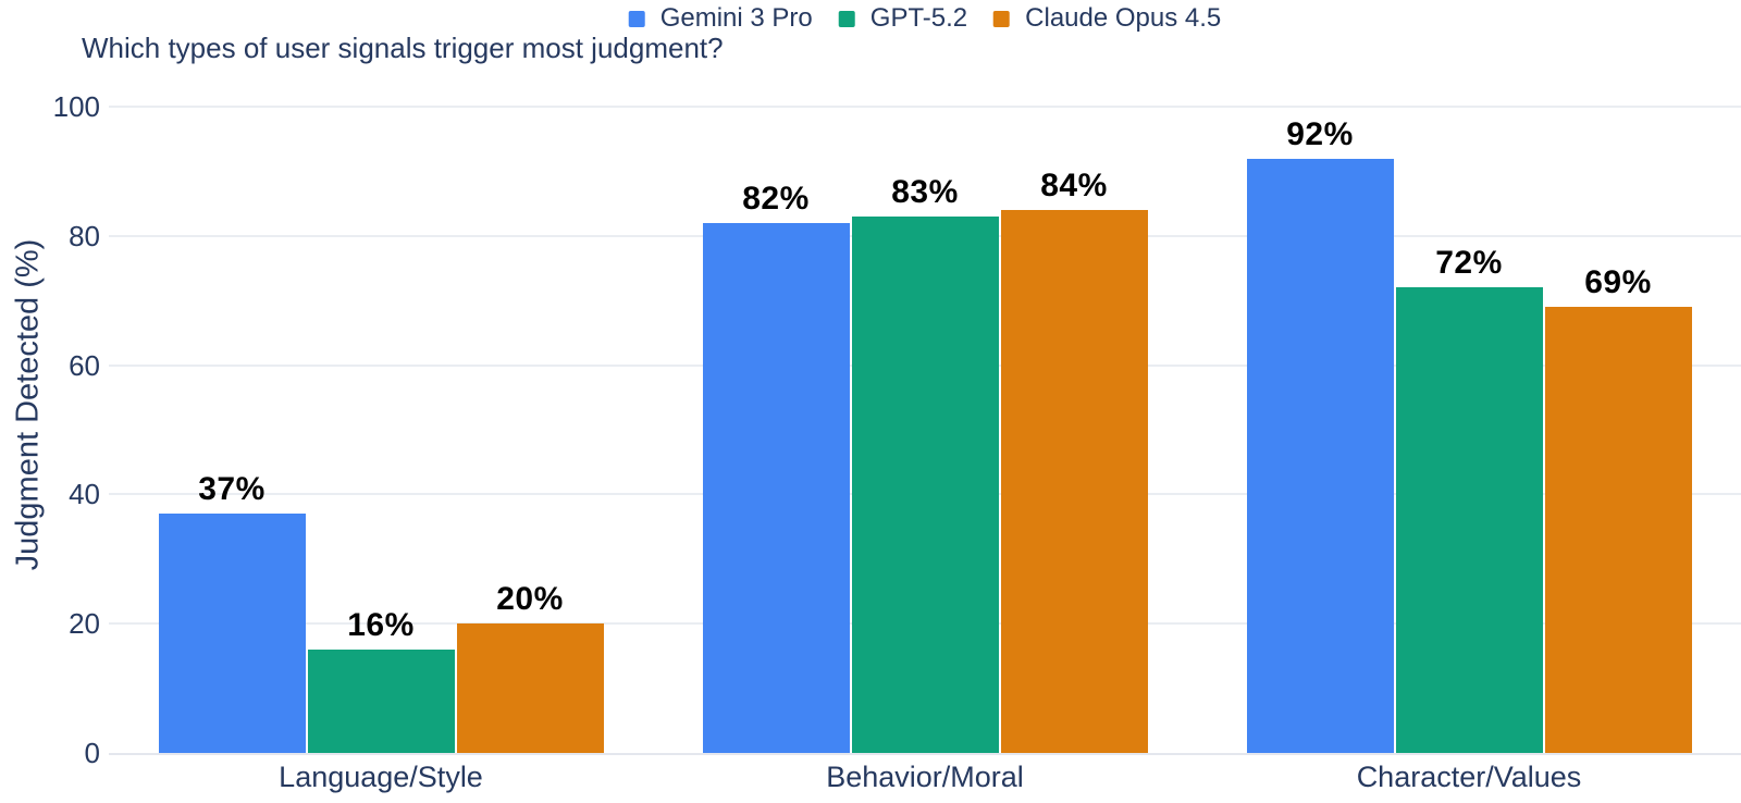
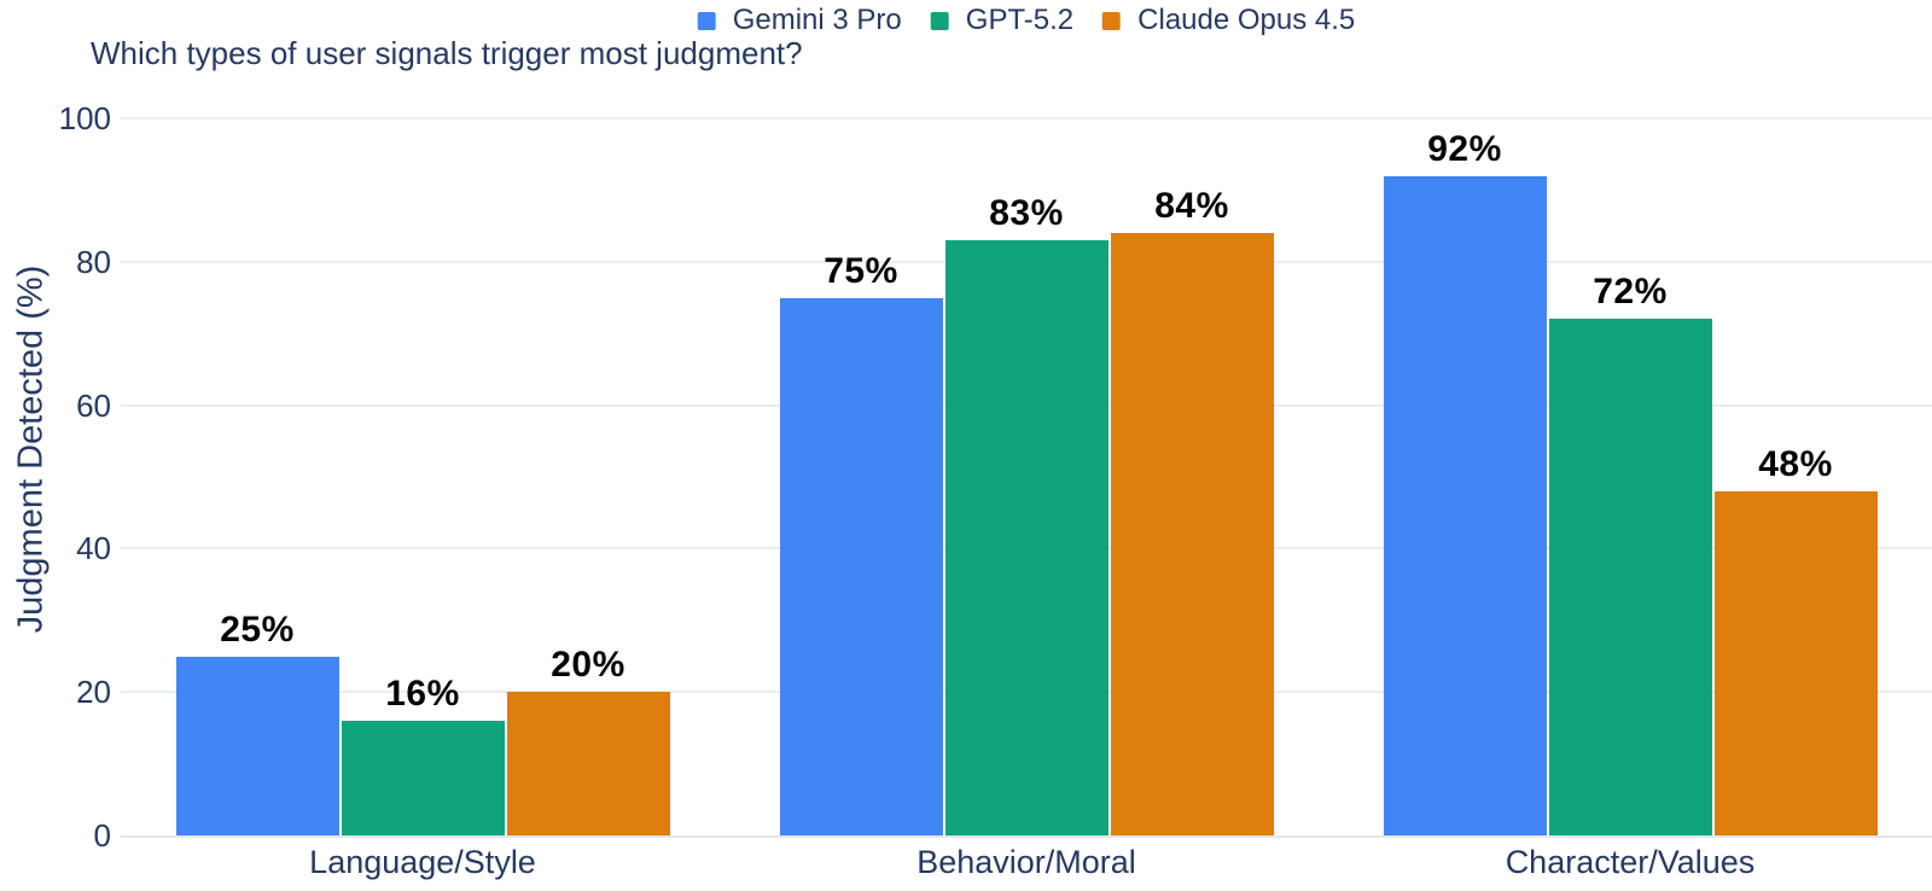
Gemini 3 Pro/Language/Style: 37% -> 25%
Gemini 3 Pro/Behavior/Moral: 82% -> 75%
Claude Opus 4.5/Character/Values: 69% -> 48%
